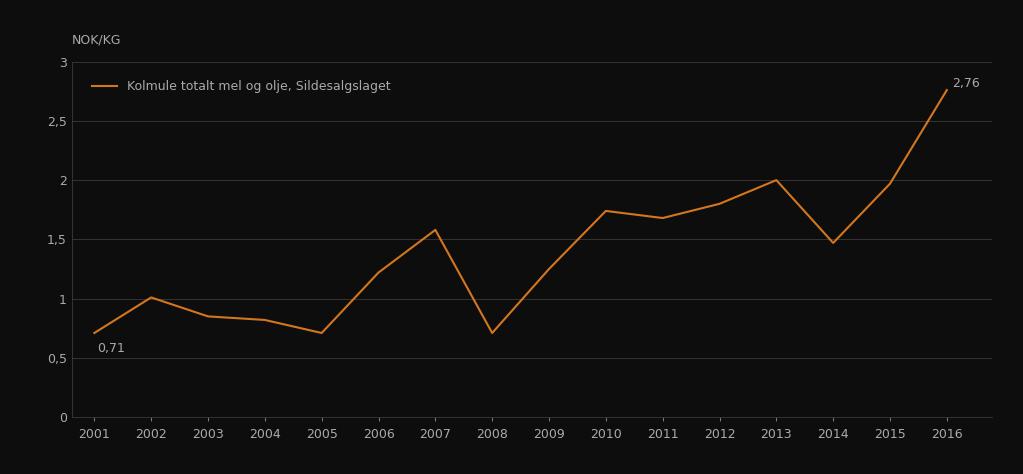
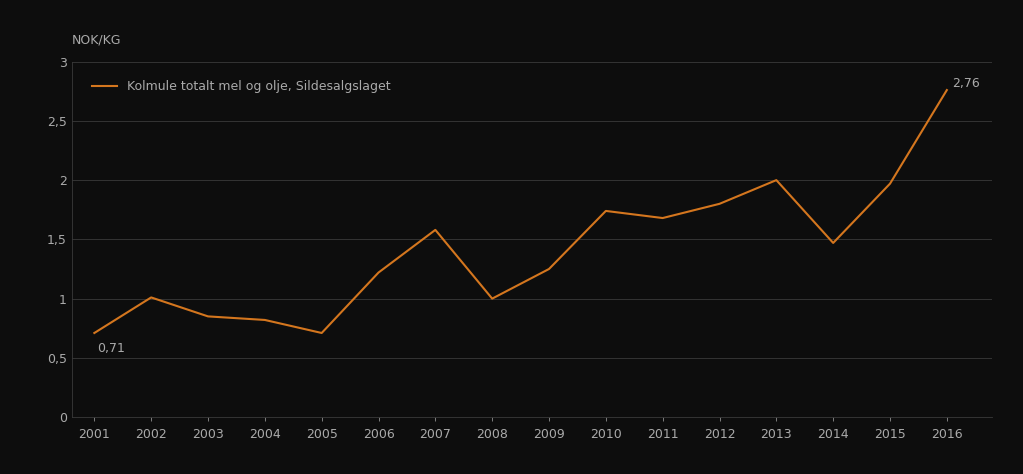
2008: 0,71 -> 1,00
